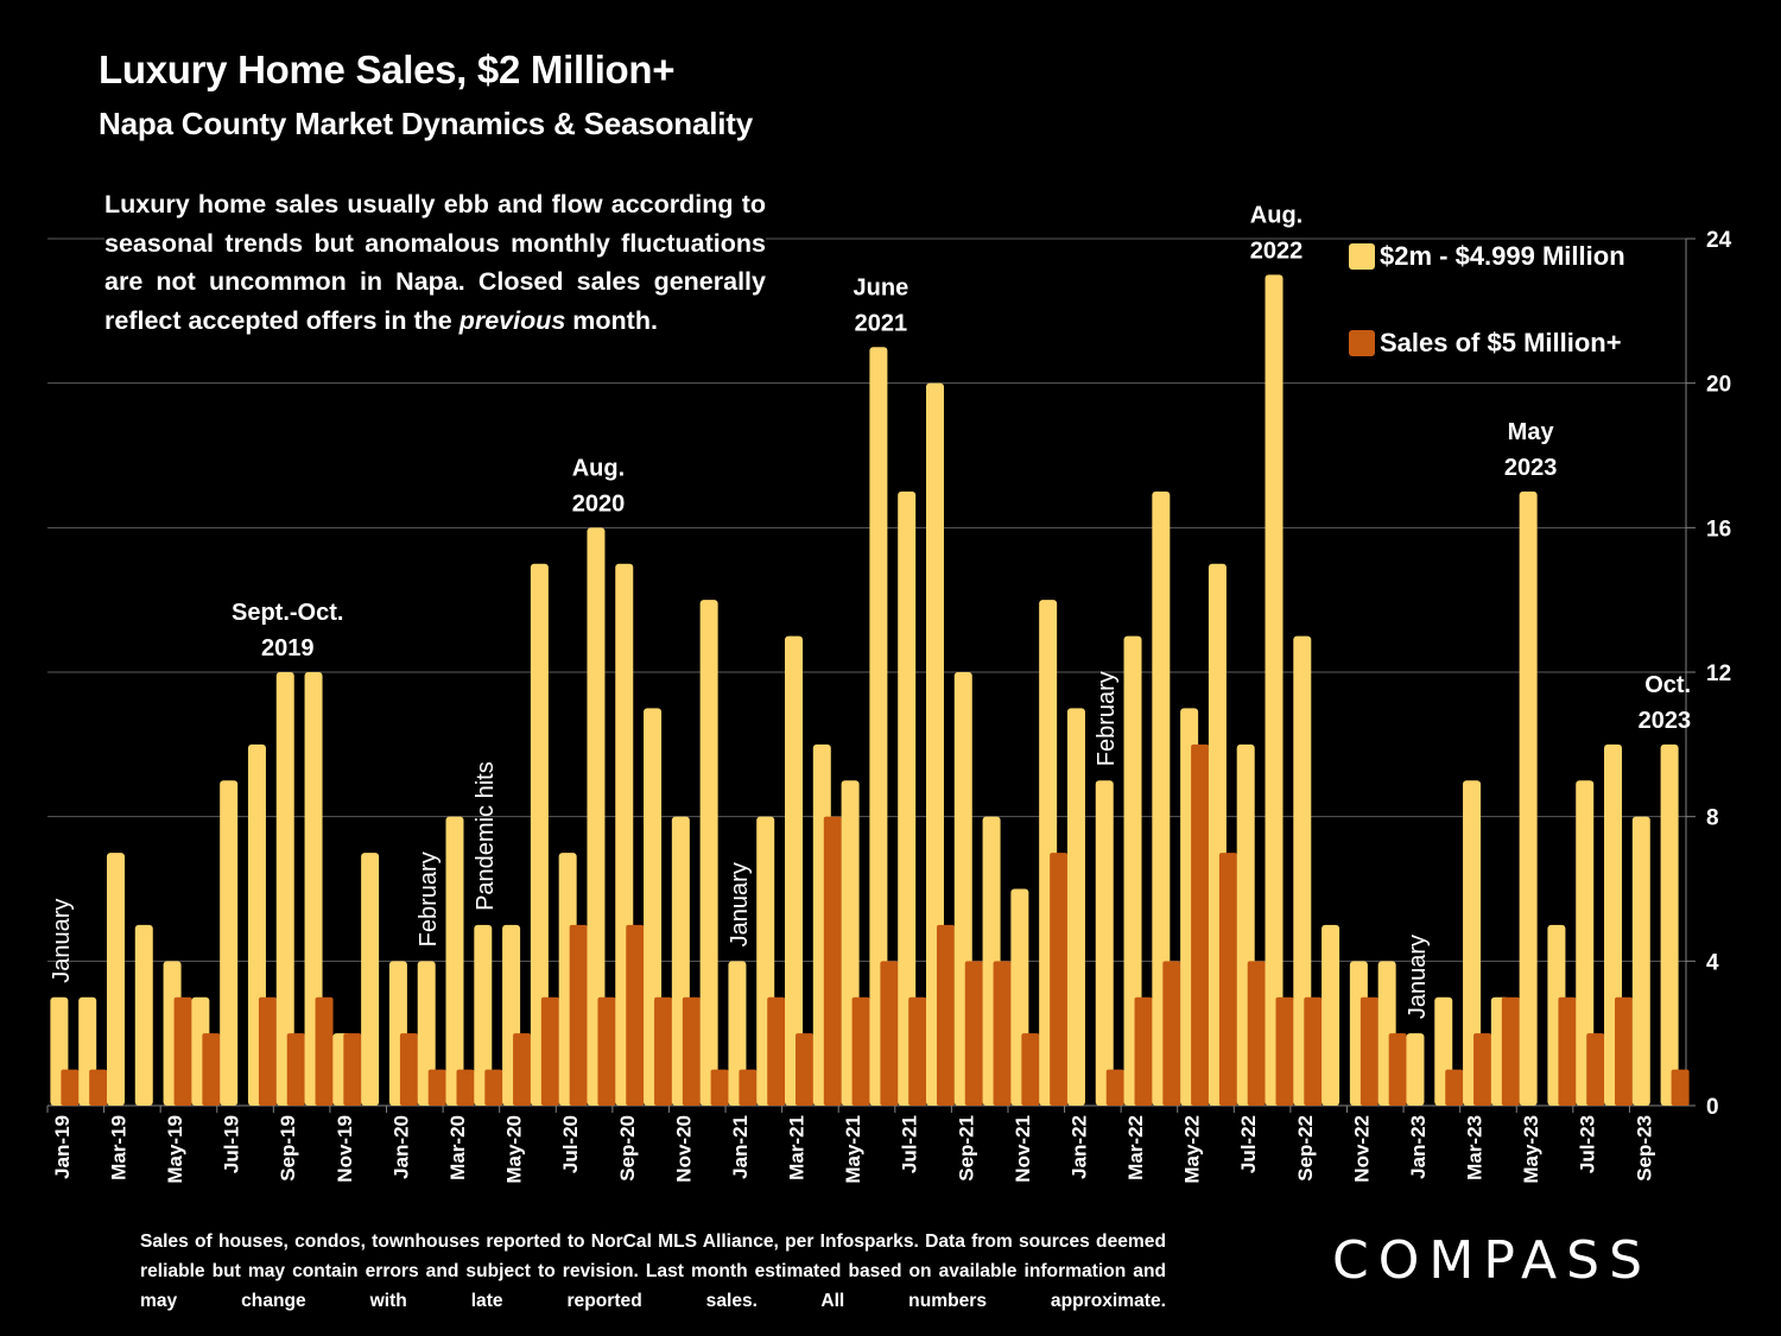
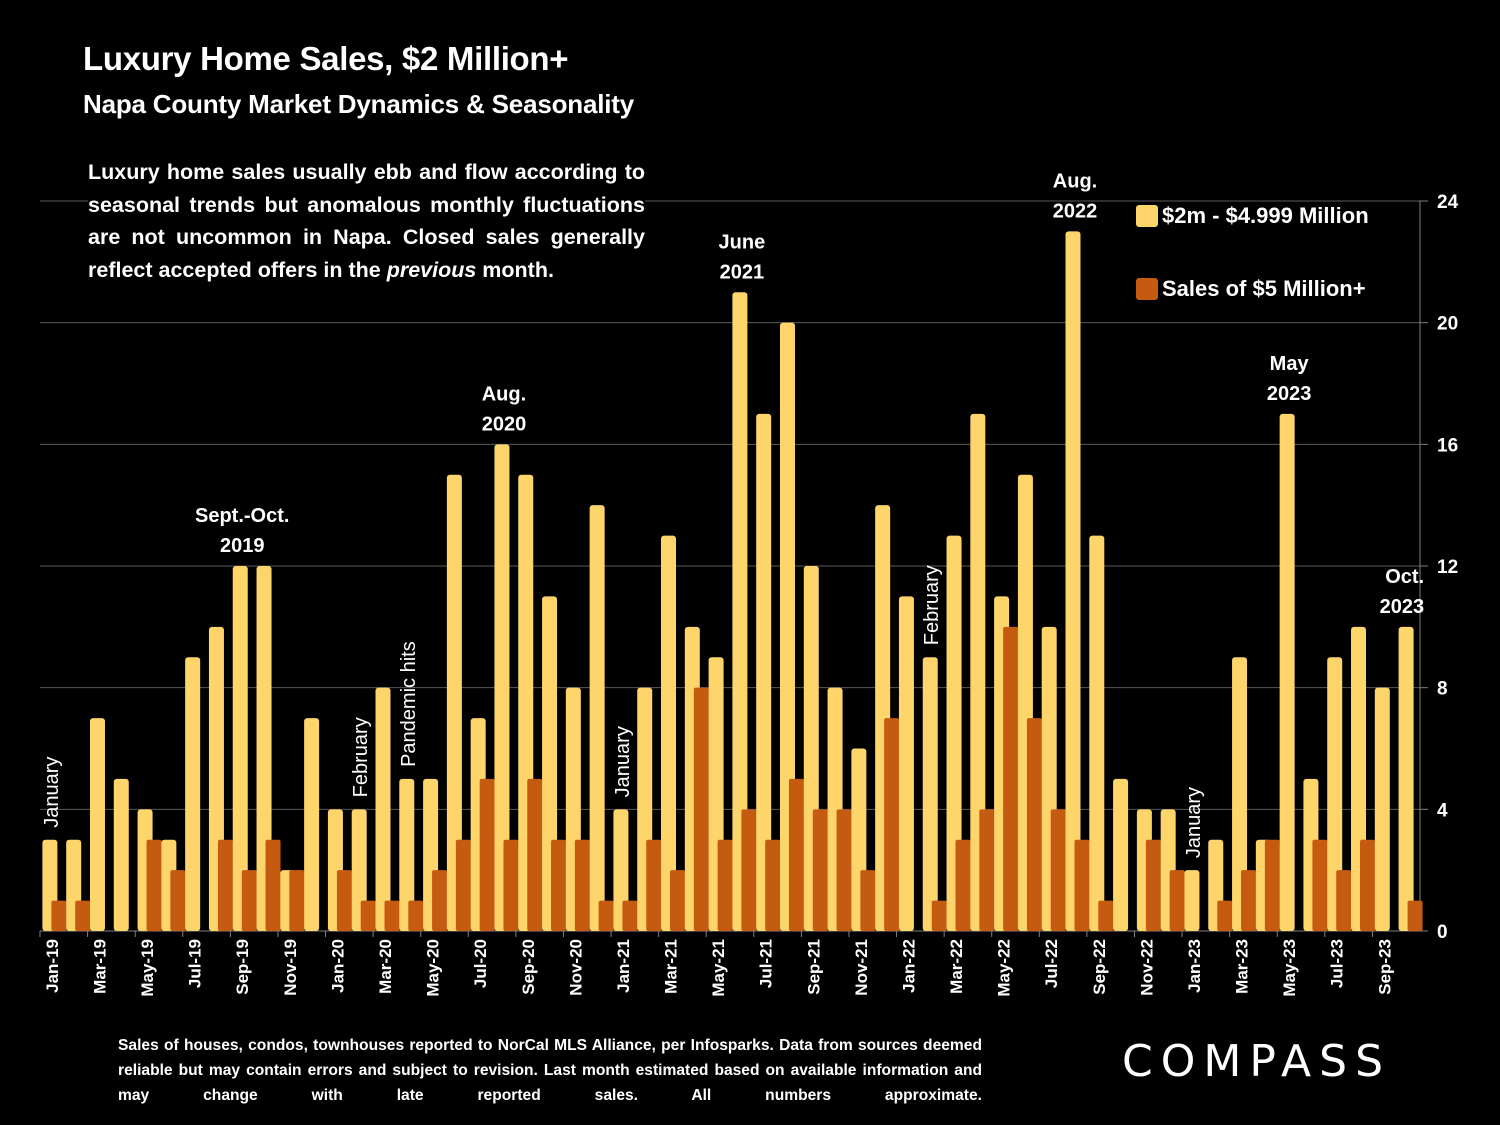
Sales of $5 Million+/Sep-22: 3 -> 1
